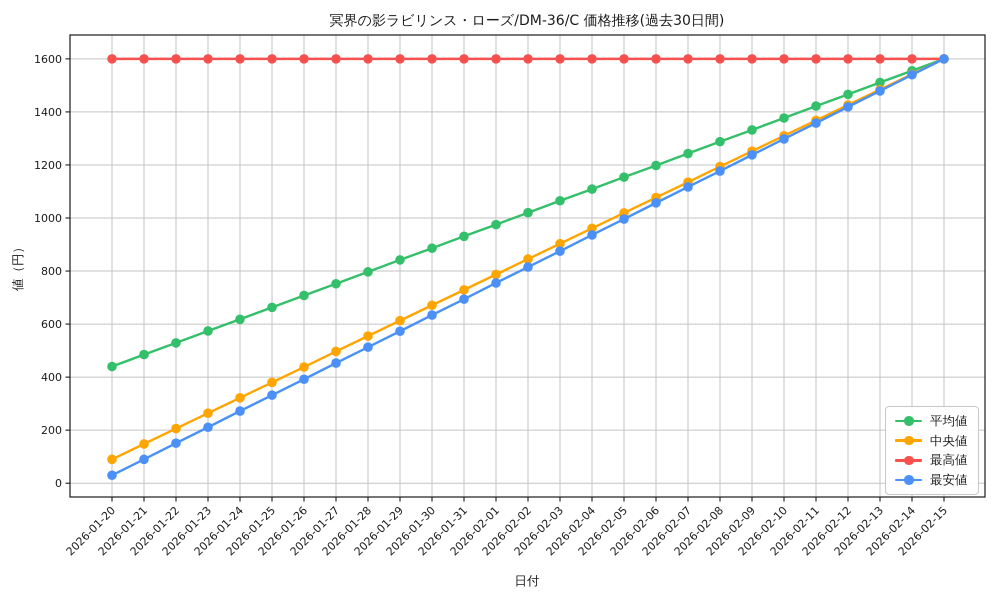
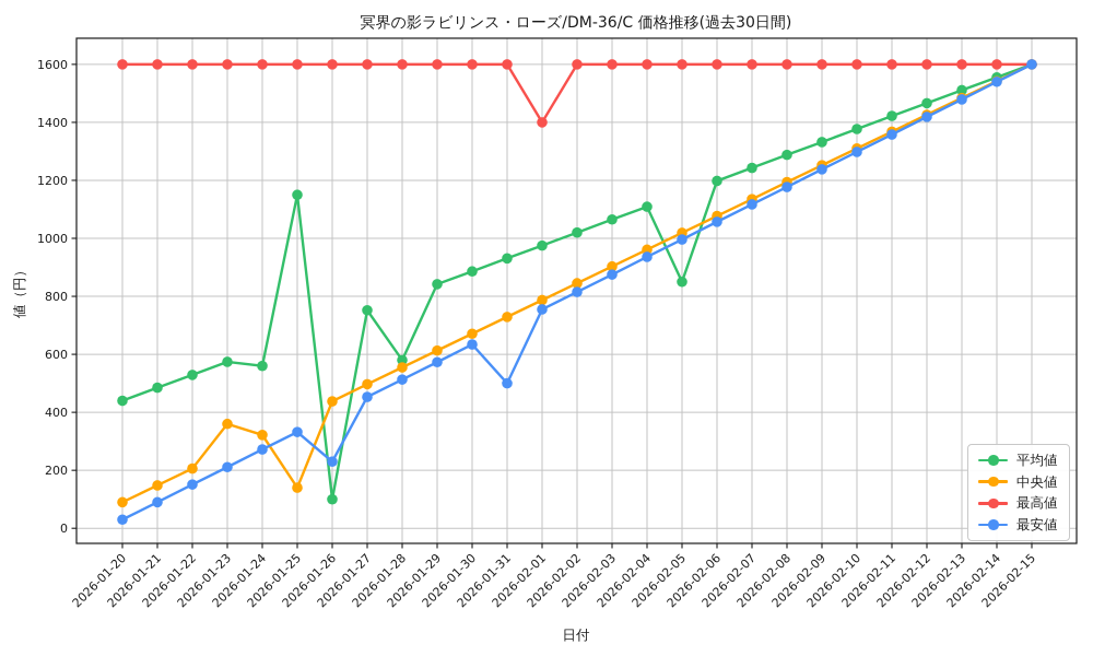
中央値/2026-01-23: 260 -> 360
平均値/2026-01-24: 620 -> 560
平均値/2026-01-25: 660 -> 1150
中央値/2026-01-25: 380 -> 140
平均値/2026-01-26: 710 -> 100
最安値/2026-01-26: 390 -> 230
平均値/2026-01-28: 800 -> 580
最安値/2026-01-31: 690 -> 500
最高値/2026-02-01: 1600 -> 1400
平均値/2026-02-05: 1150 -> 850
